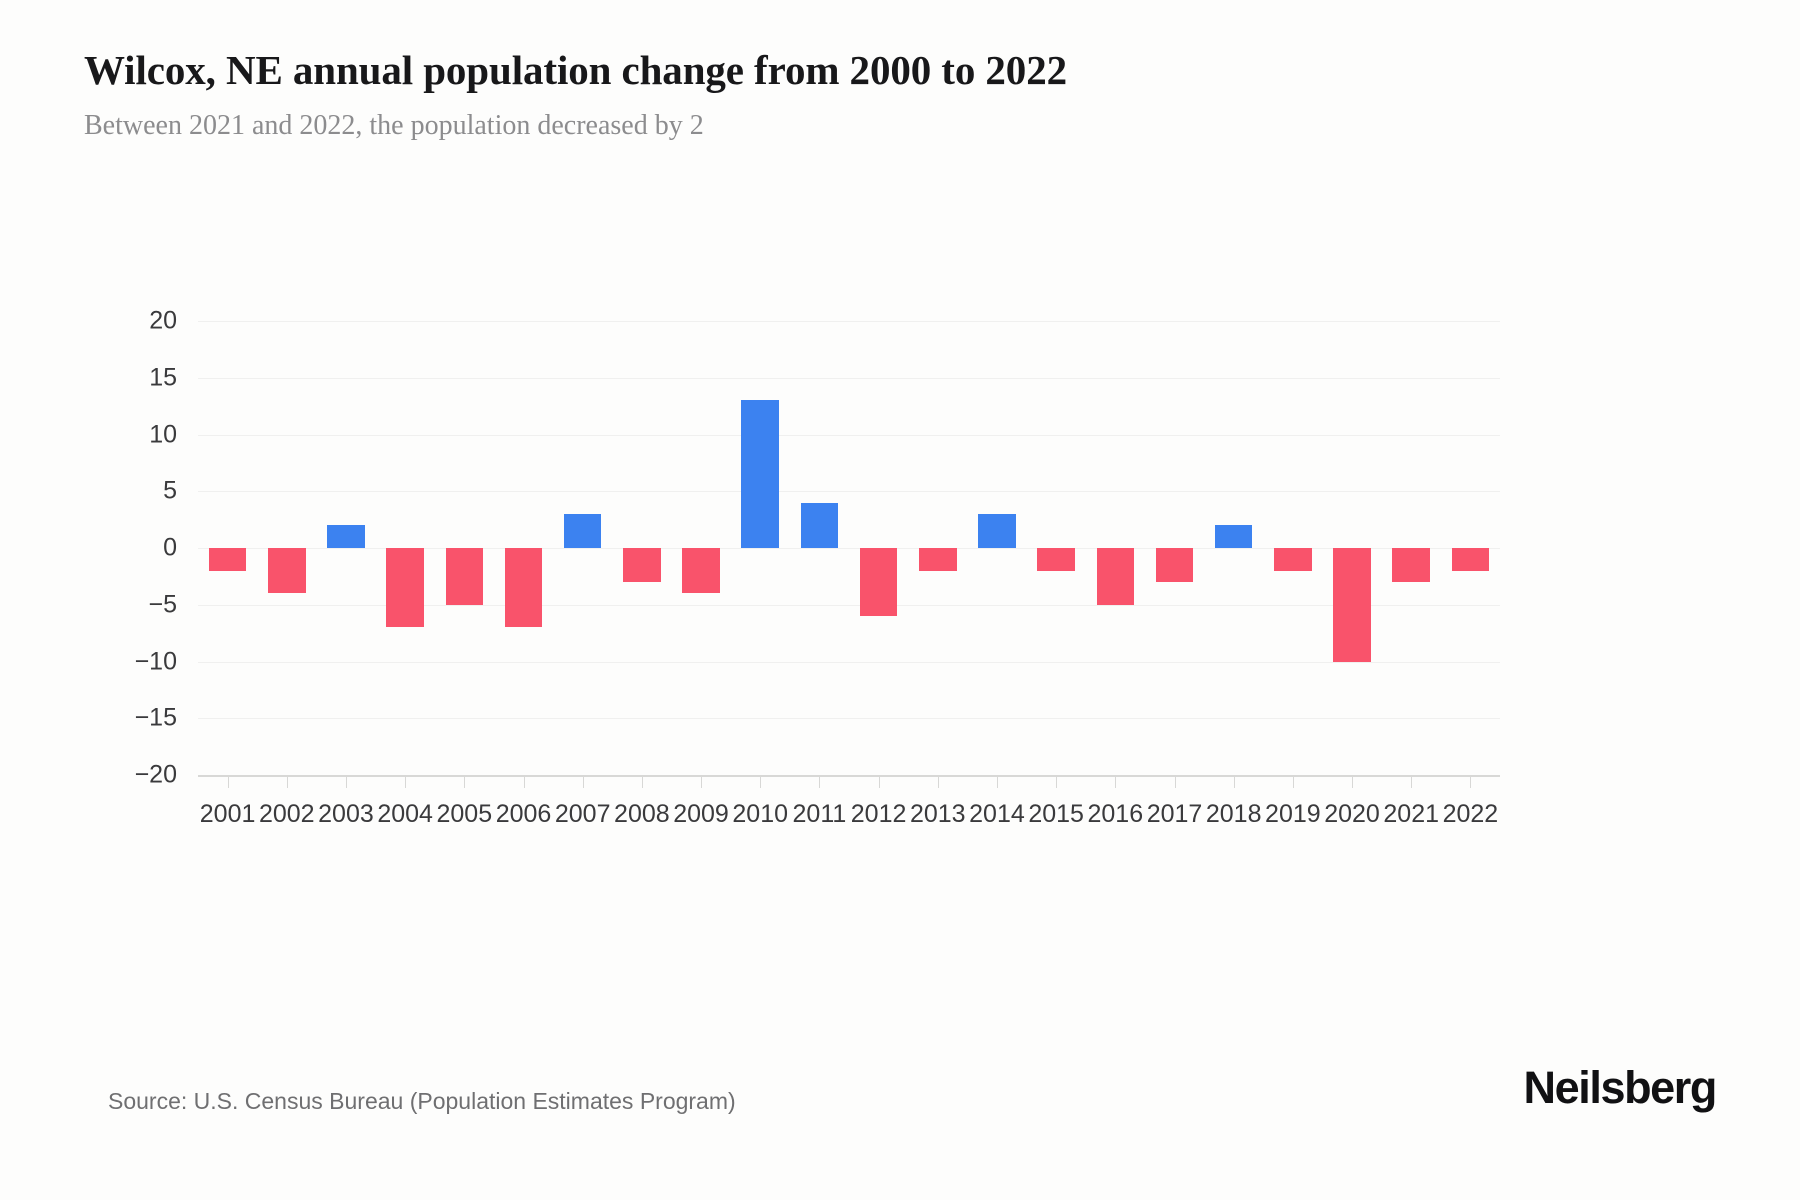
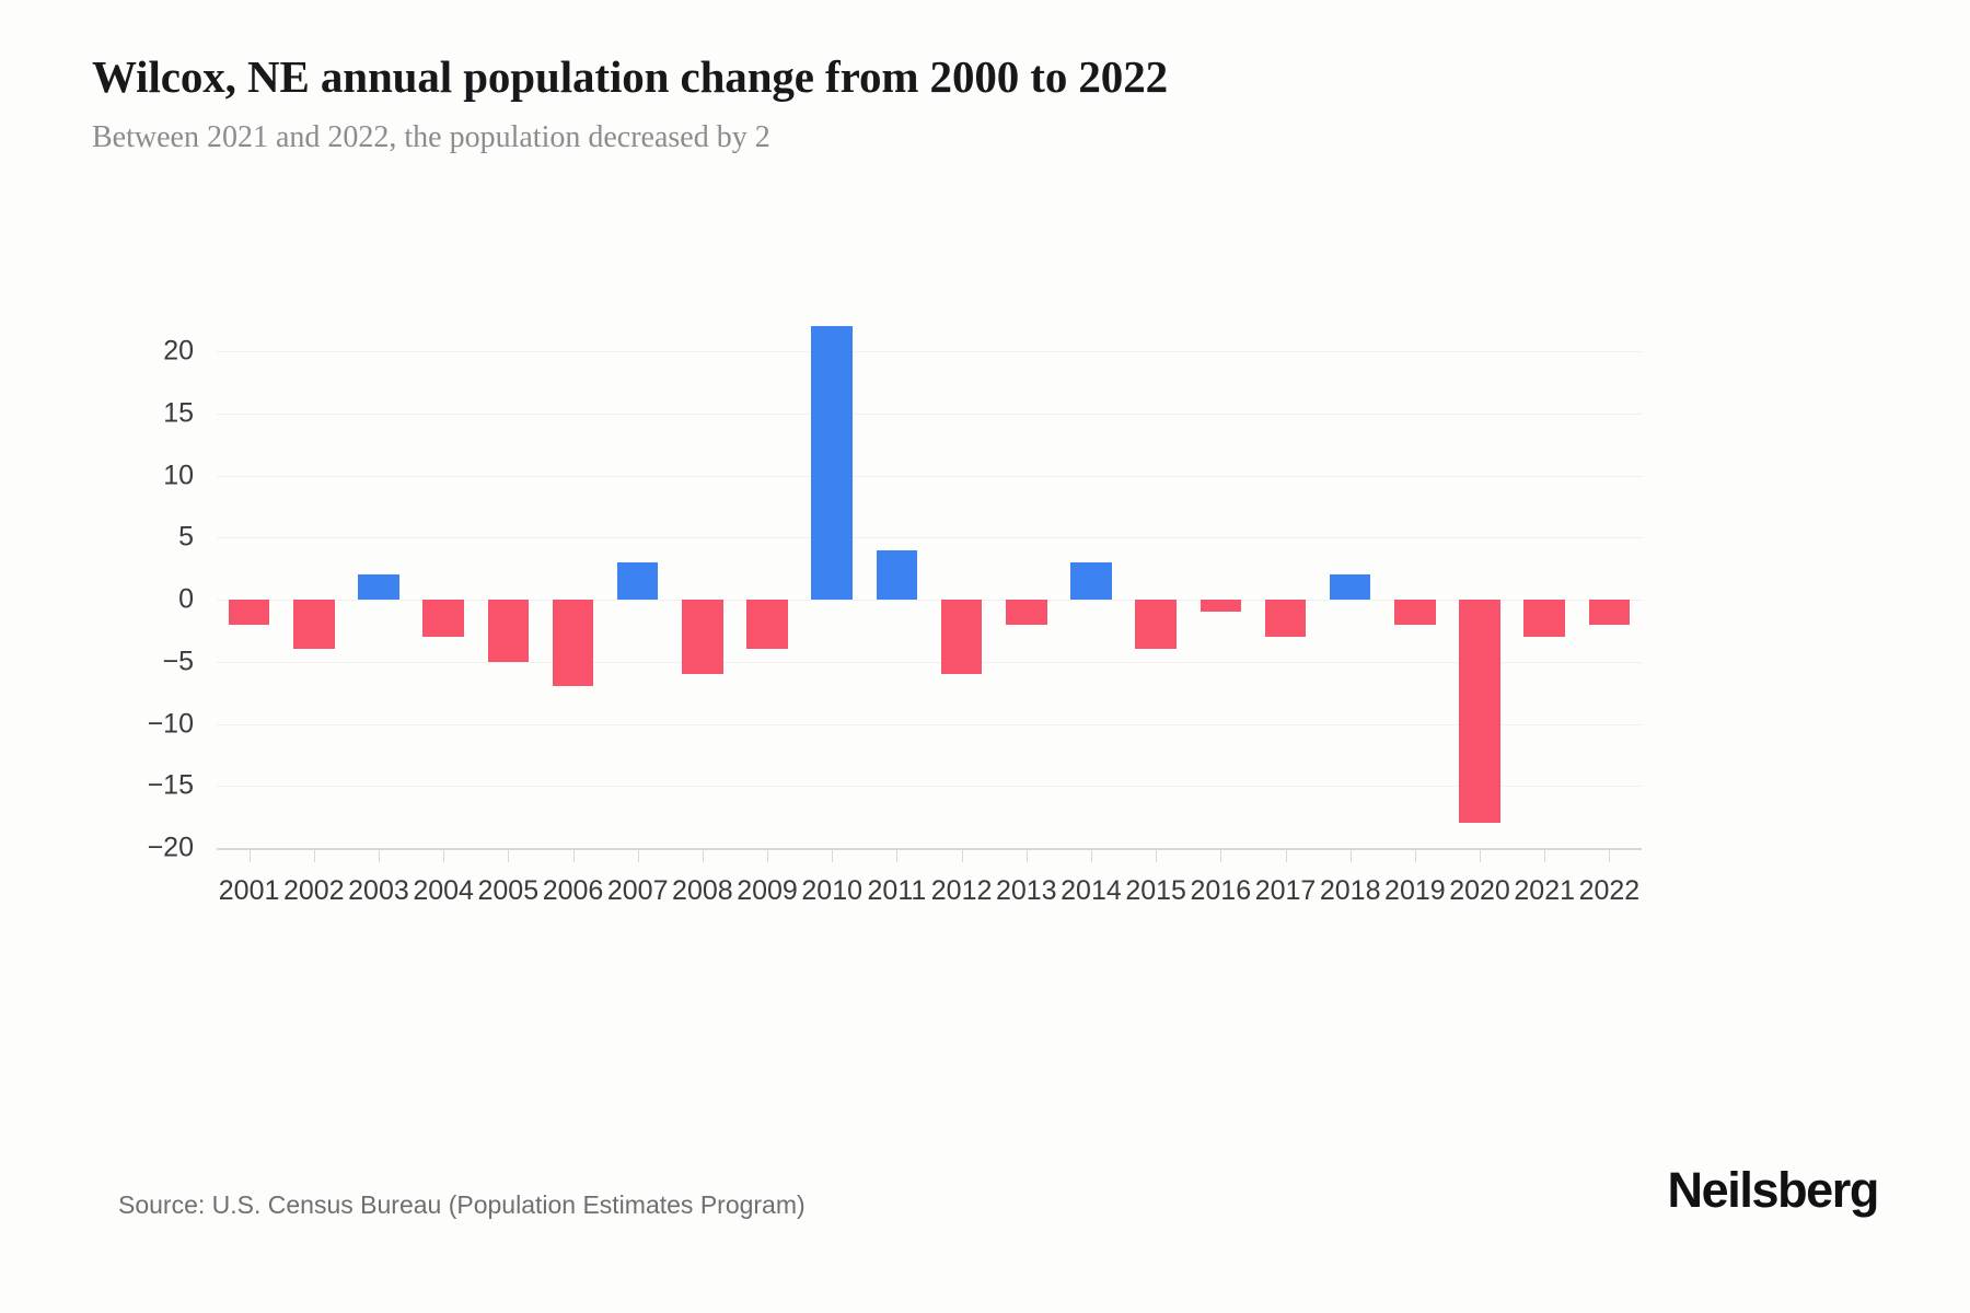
2004: -7 -> -3
2008: -3 -> -6
2010: 13 -> 22
2015: -2 -> -4
2016: -5 -> -1
2020: -10 -> -18
